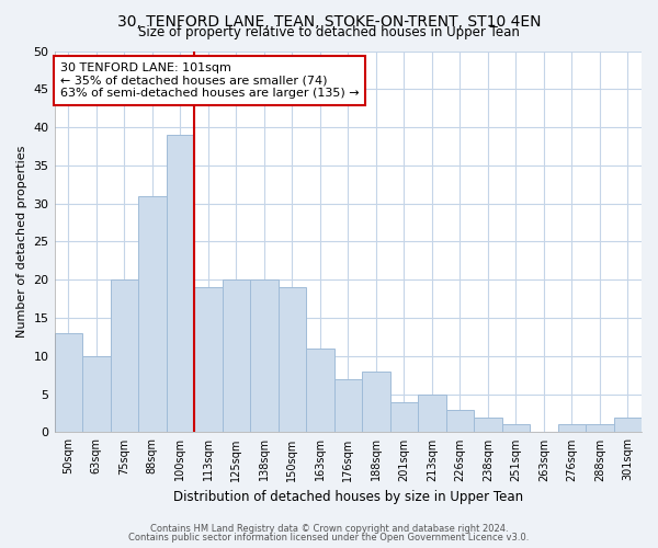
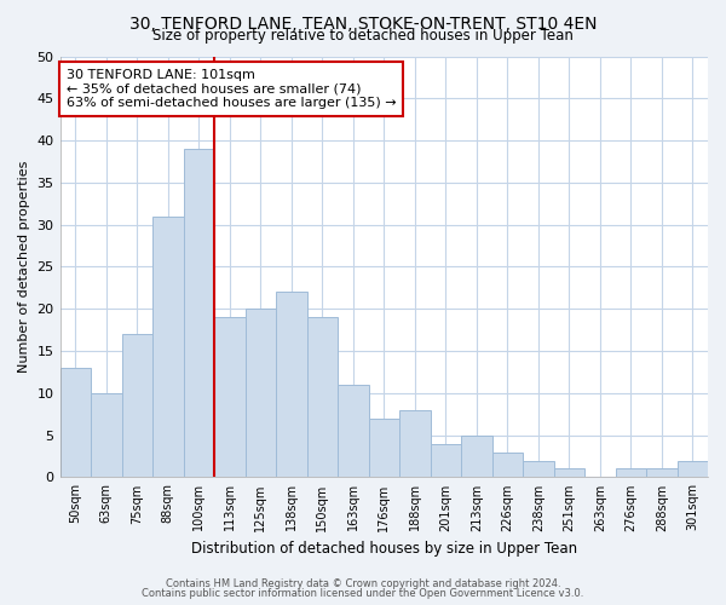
75sqm: 20 -> 17
138sqm: 20 -> 22
